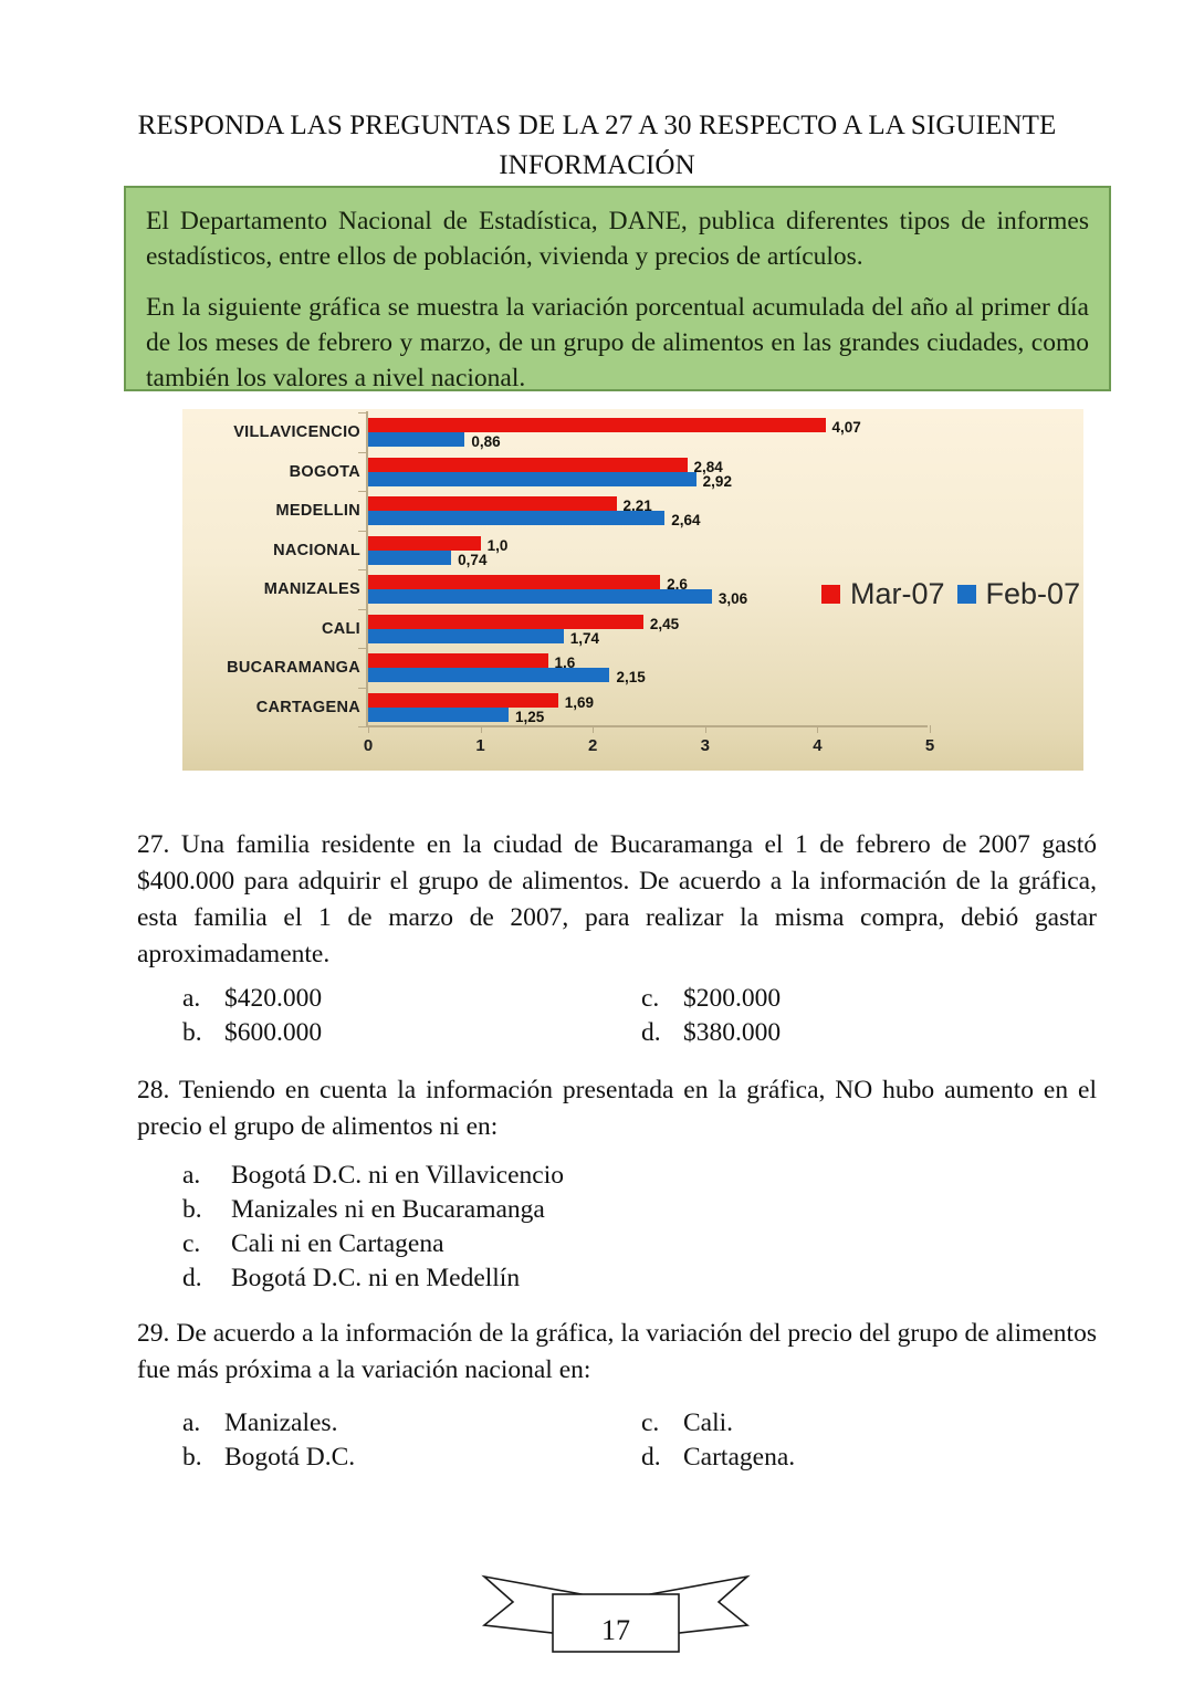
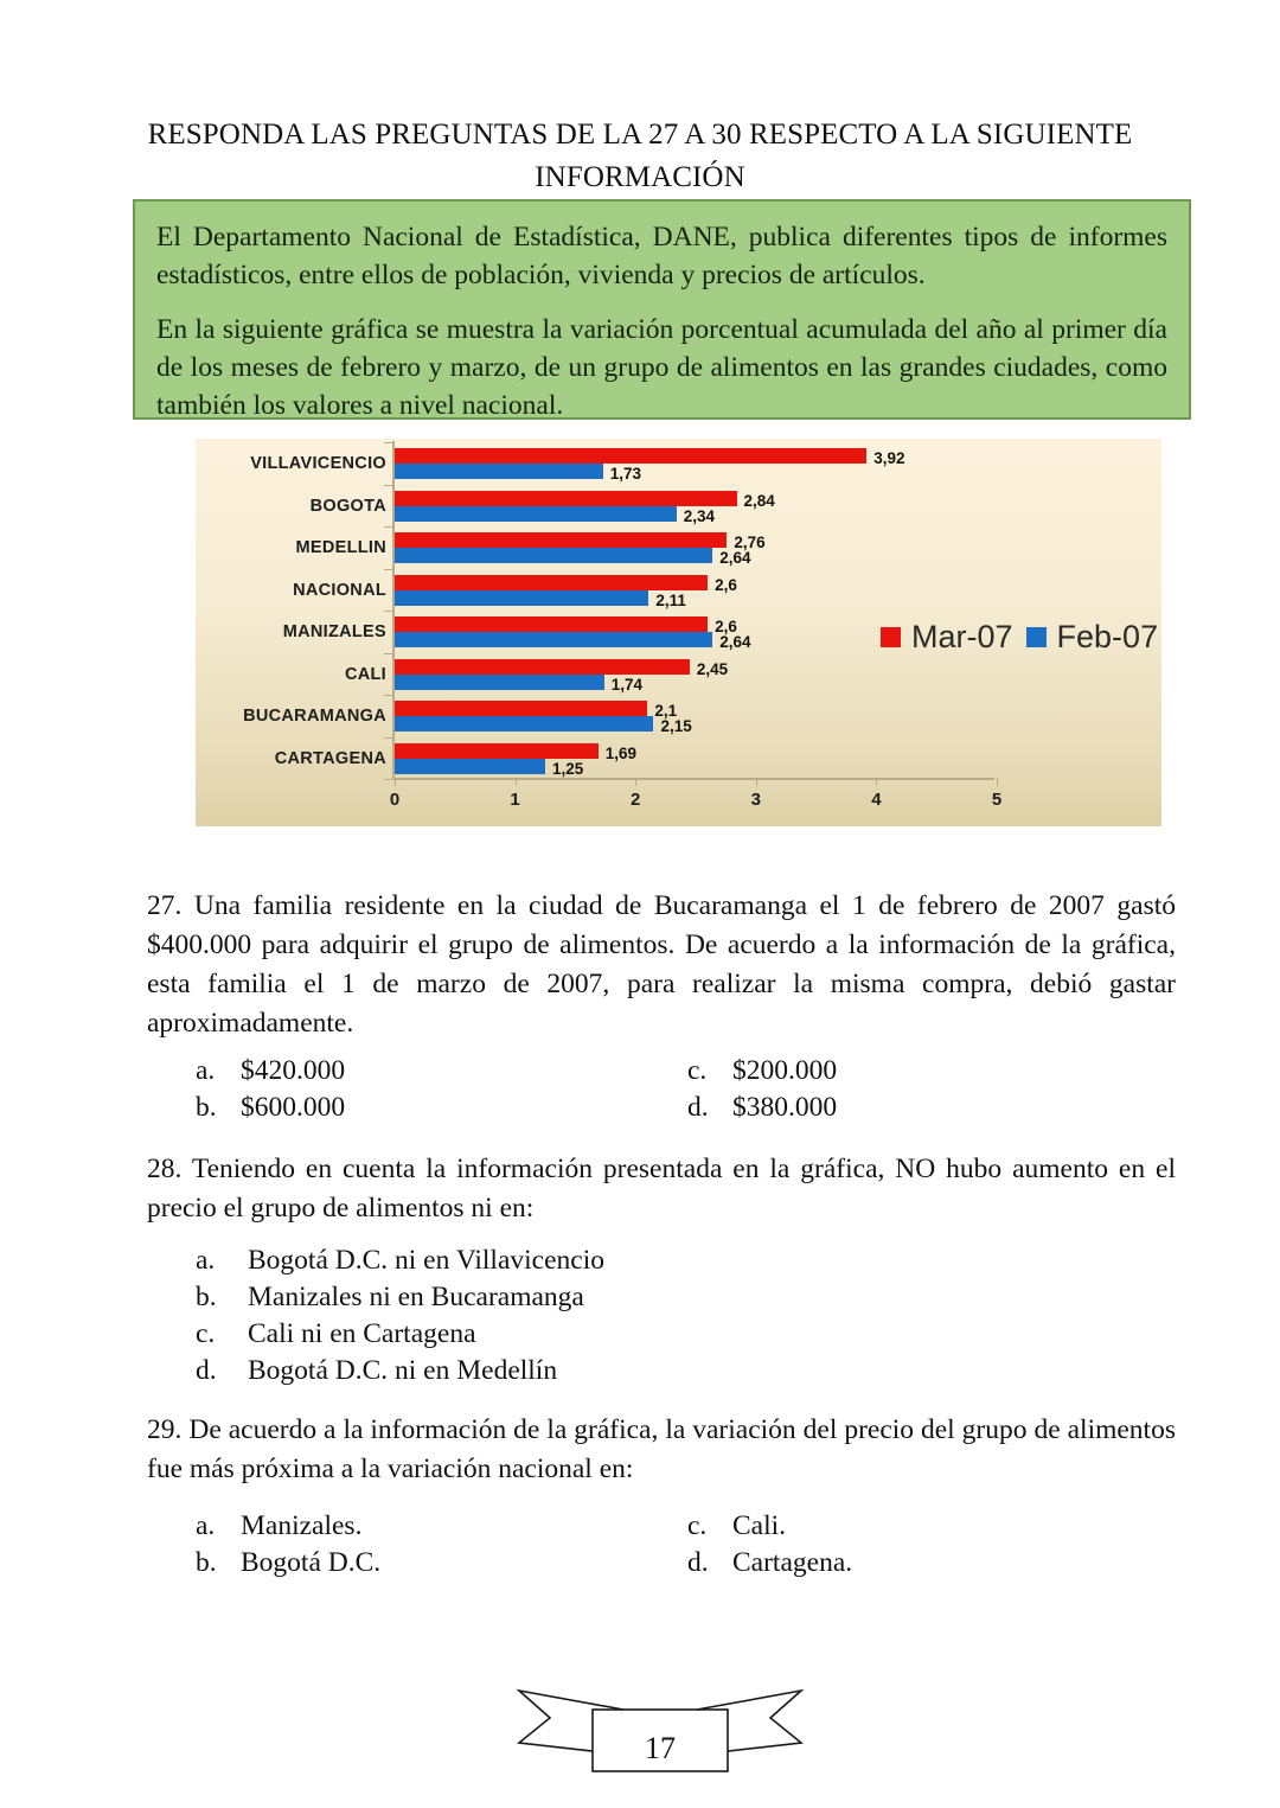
Mar-07/VILLAVICENCIO: 4,07 -> 3,92
Feb-07/VILLAVICENCIO: 0,86 -> 1,73
Feb-07/BOGOTA: 2,92 -> 2,34
Mar-07/MEDELLIN: 2,21 -> 2,76
Mar-07/NACIONAL: 1,0 -> 2,6
Feb-07/NACIONAL: 0,74 -> 2,11
Feb-07/MANIZALES: 3,06 -> 2,64
Mar-07/BUCARAMANGA: 1,6 -> 2,1
